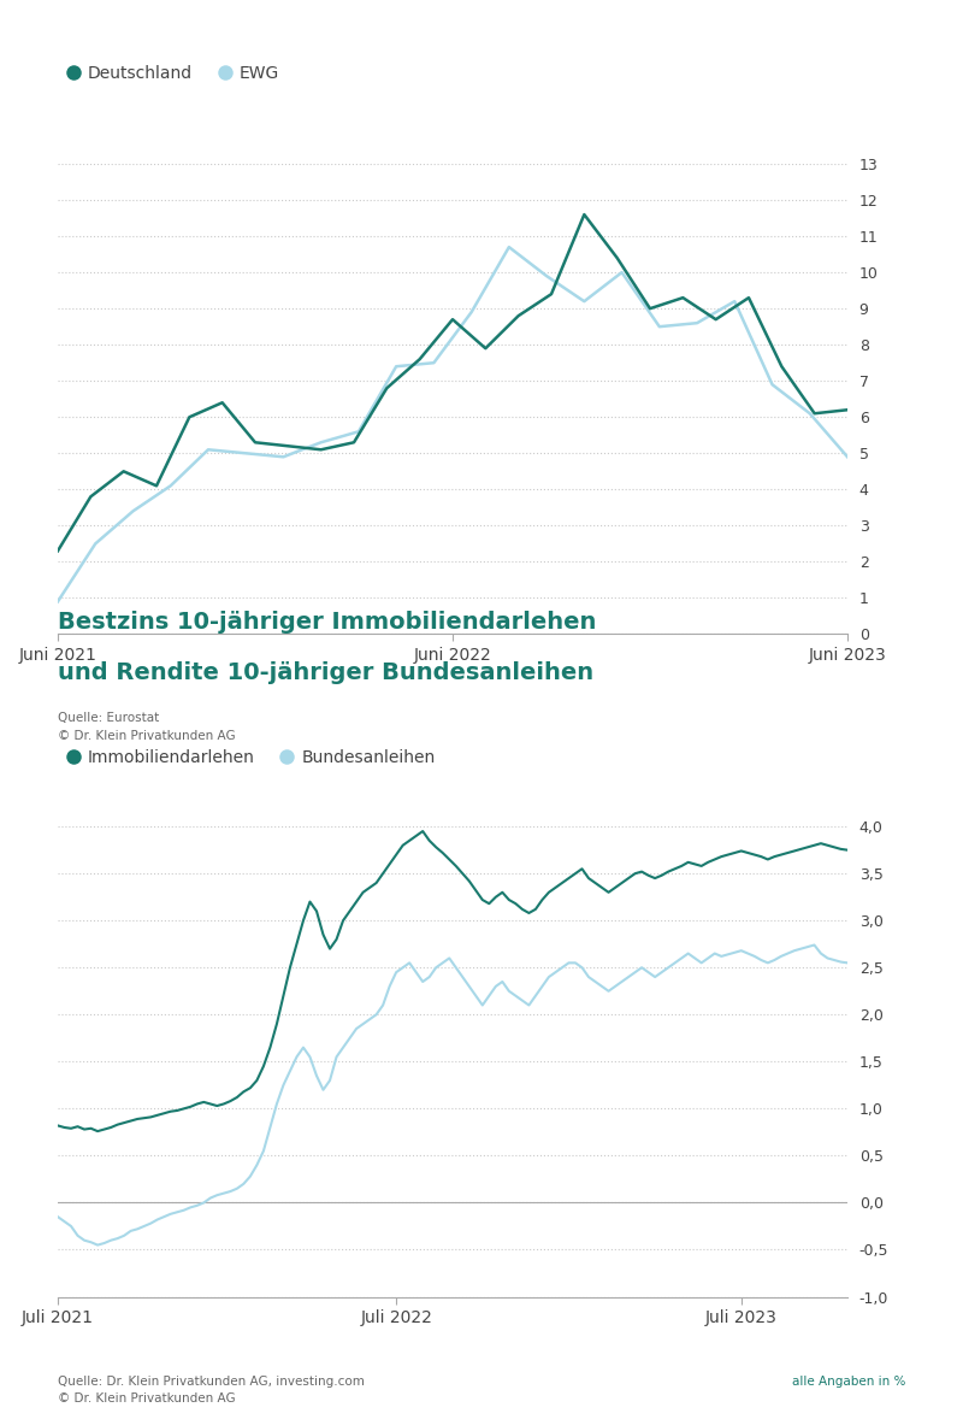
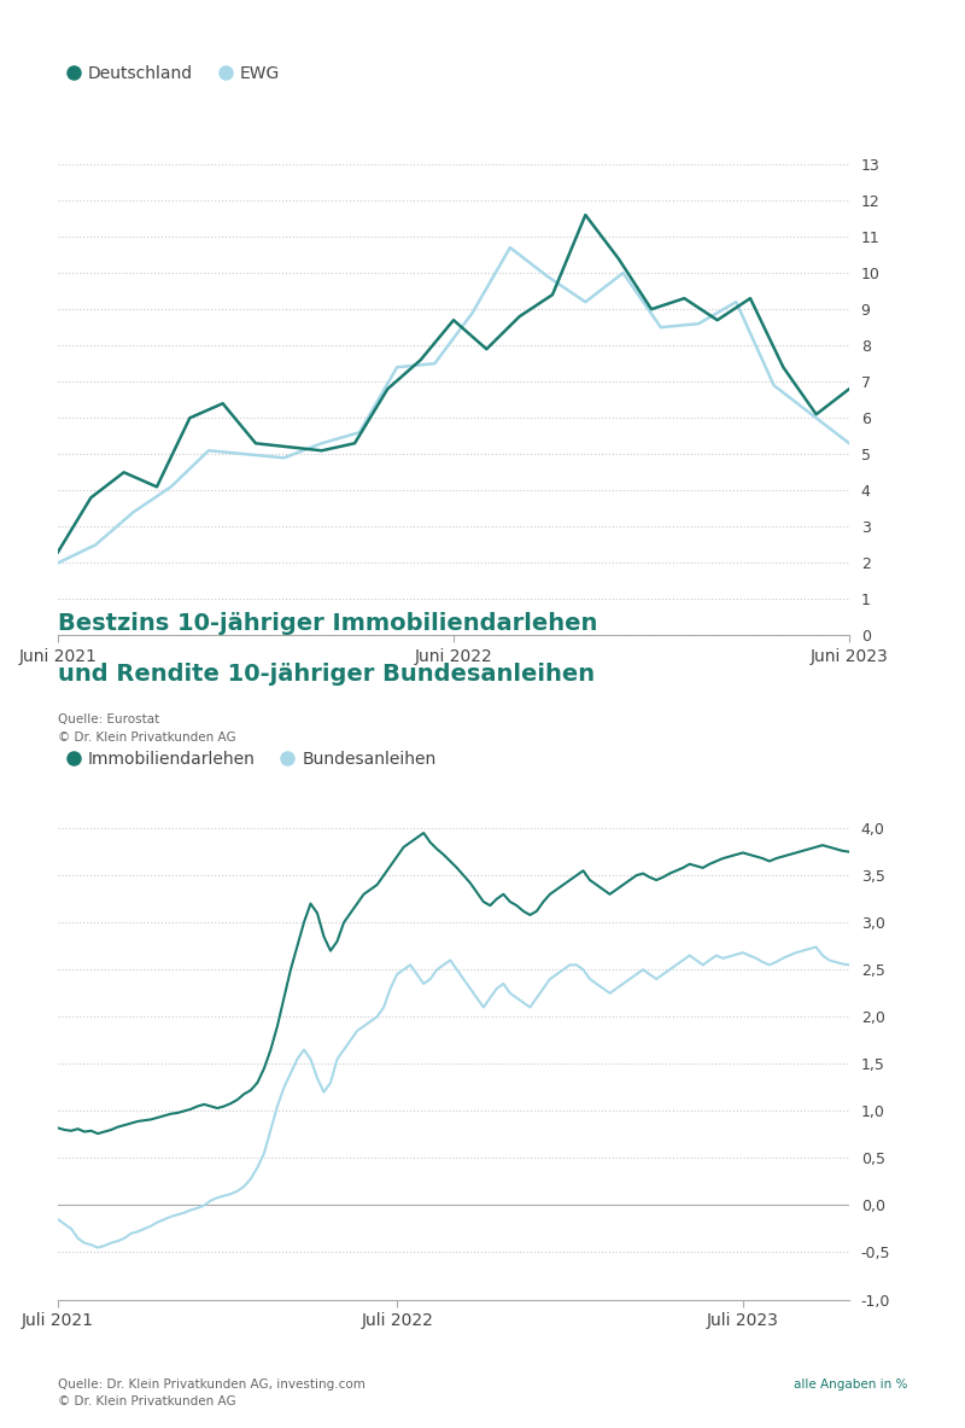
EWG/Juni 2021: 0.9 -> 2.0
Deutschland/Juni 2023: 6.2 -> 6.8
EWG/Juni 2023: 4.9 -> 5.3
